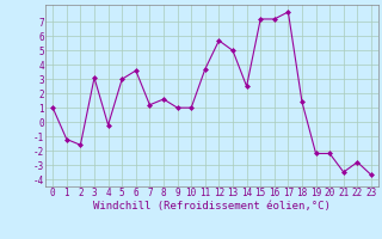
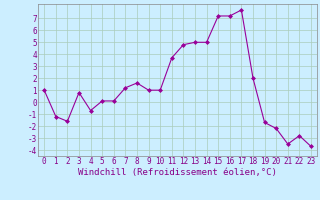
3: 3.1 -> 0.8
4: -0.2 -> -0.7
5: 3.0 -> 0.1
6: 3.6 -> 0.1
12: 5.7 -> 4.8
14: 2.5 -> 5.0
18: 1.4 -> 2.0
19: -2.2 -> -1.7
